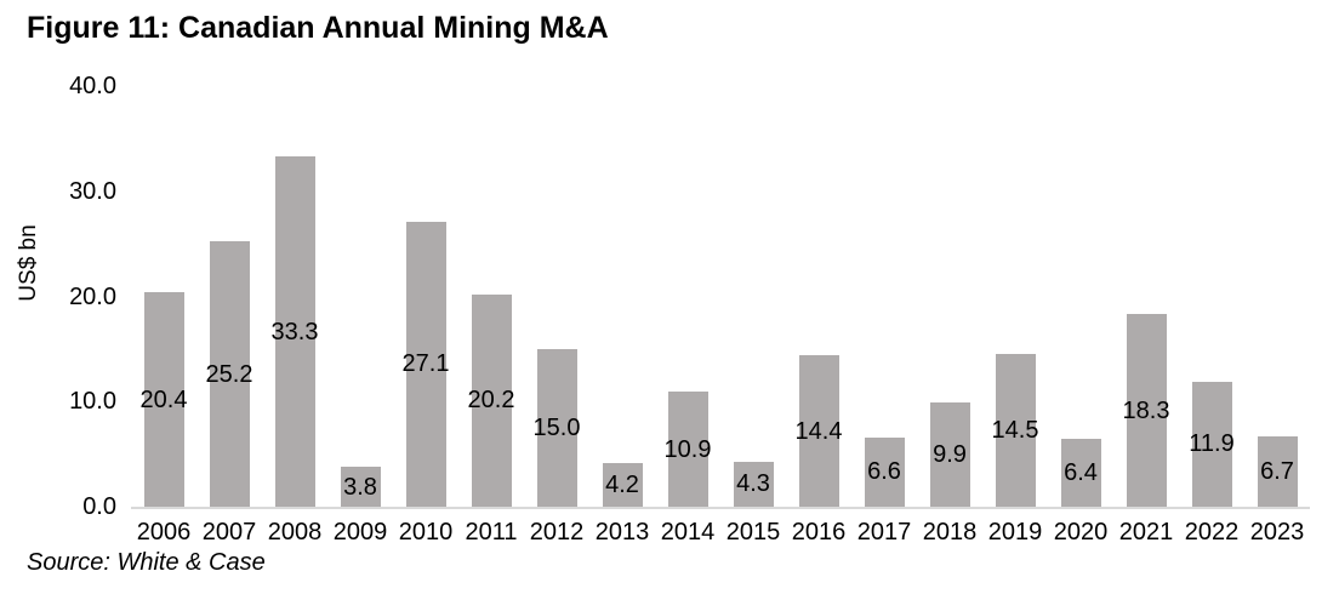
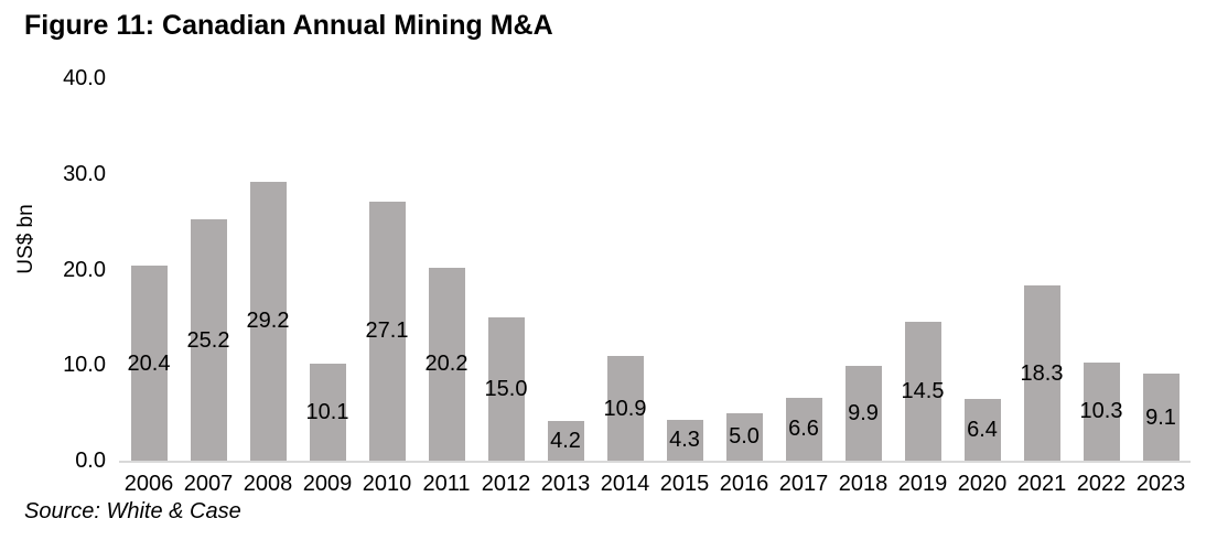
2008: 33.3 -> 29.2
2009: 3.8 -> 10.1
2016: 14.4 -> 5.0
2022: 11.9 -> 10.3
2023: 6.7 -> 9.1
